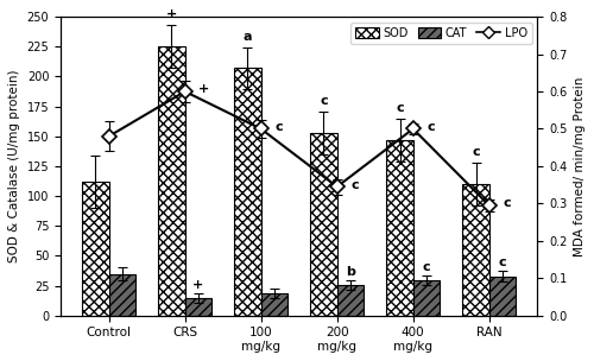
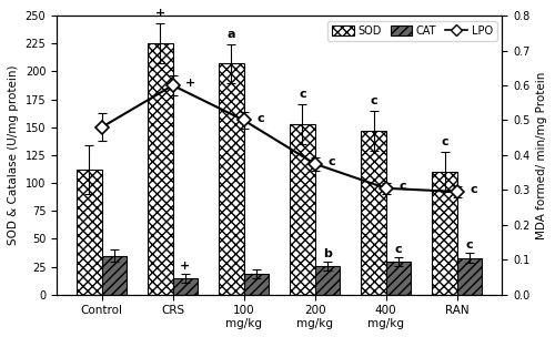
LPO/200 mg/kg: 0.345 -> 0.375
LPO/400 mg/kg: 0.500 -> 0.305
